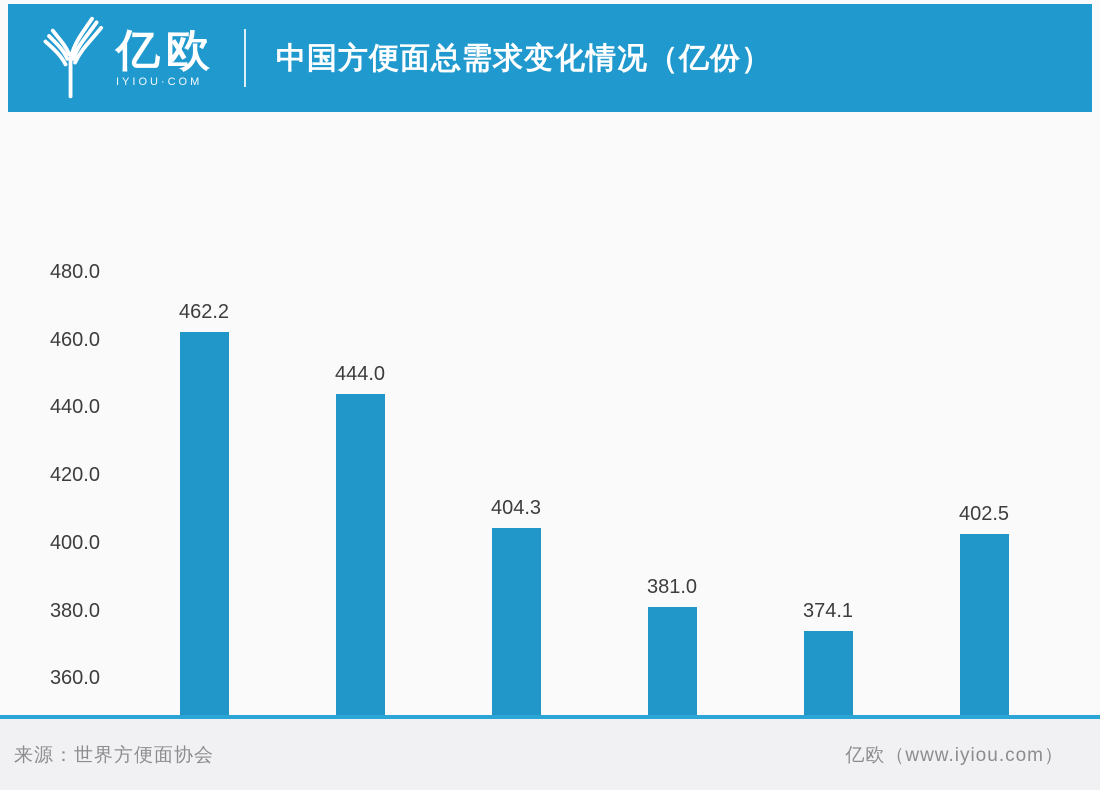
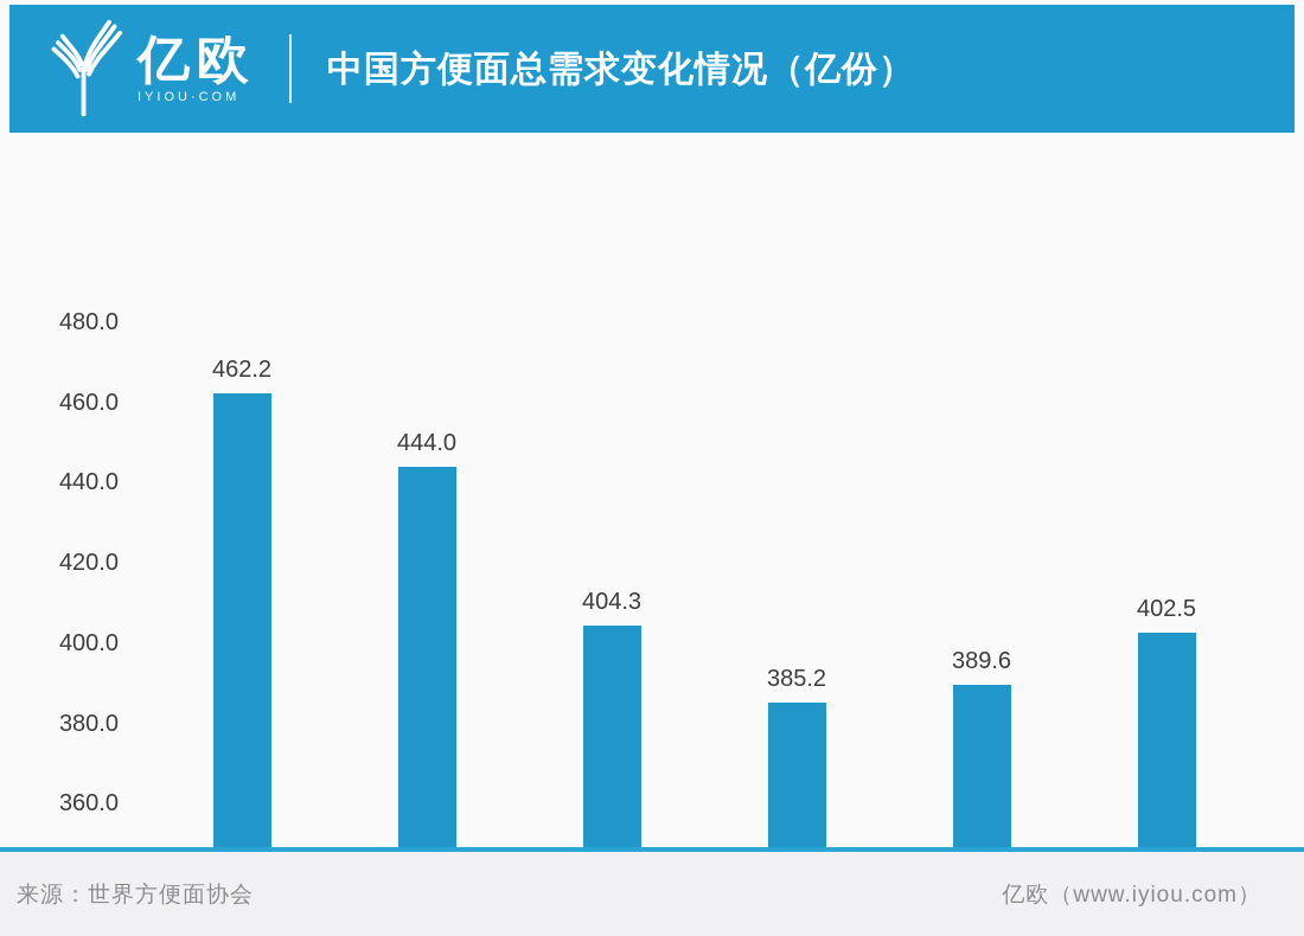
2016: 381.0 -> 385.2
2017: 374.1 -> 389.6
